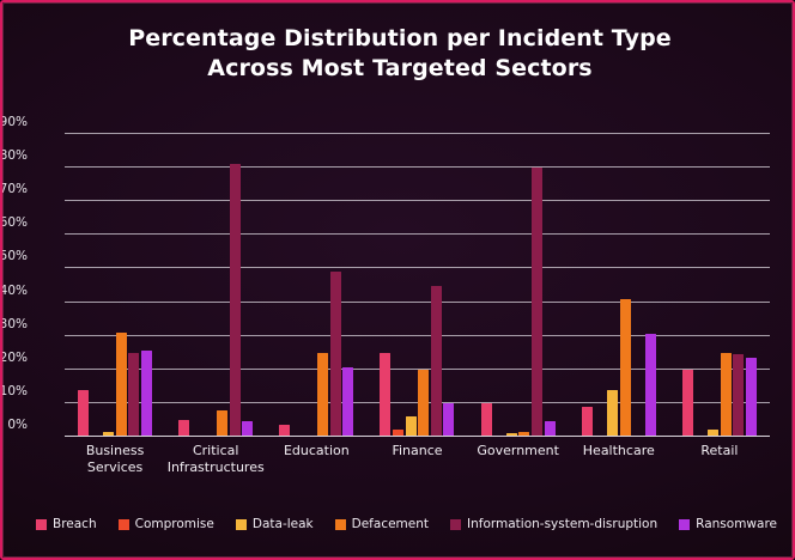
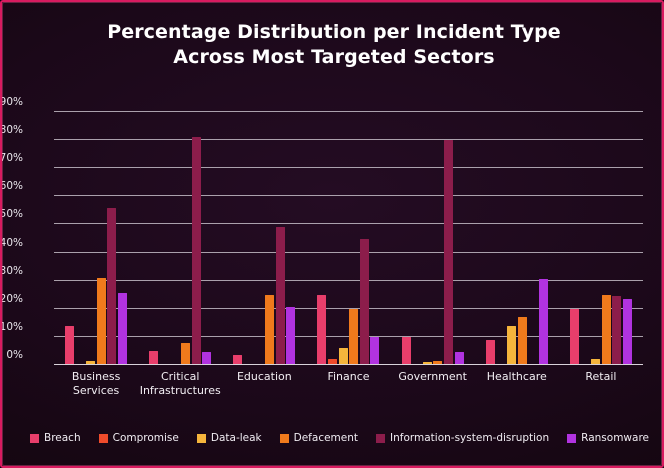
Information-system-disruption/Business Services: 25% -> 56%
Defacement/Healthcare: 41% -> 17%
